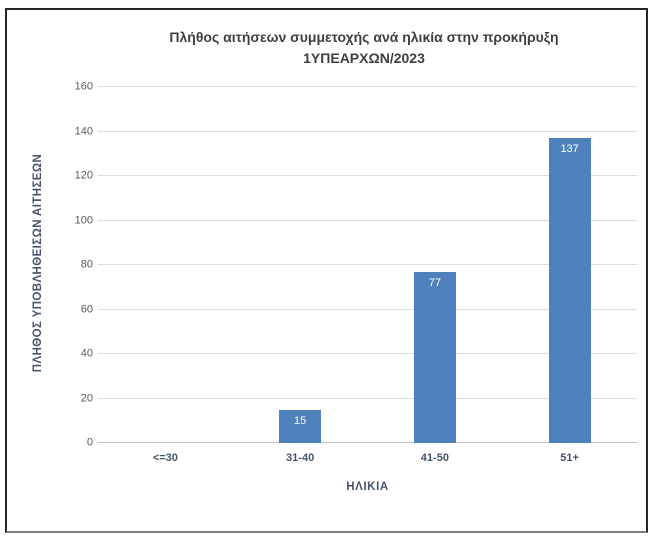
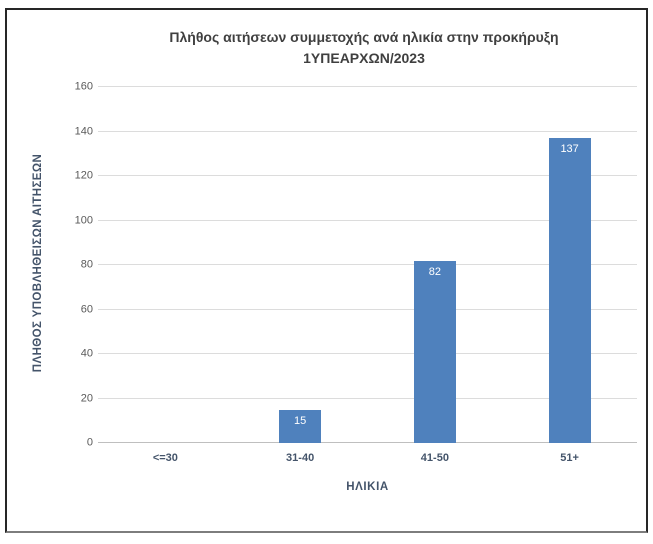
41-50: 77 -> 82
